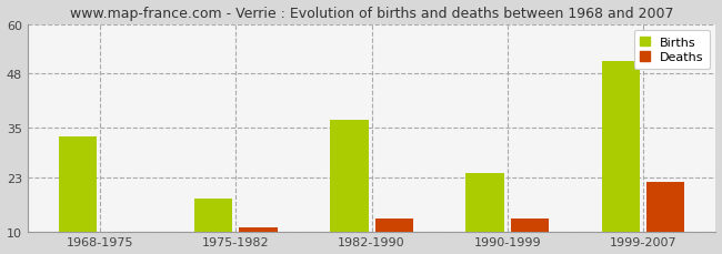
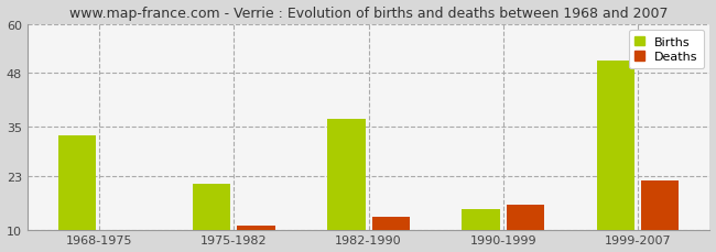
Births/1975-1982: 18 -> 21
Births/1990-1999: 24 -> 15
Deaths/1990-1999: 13 -> 16
